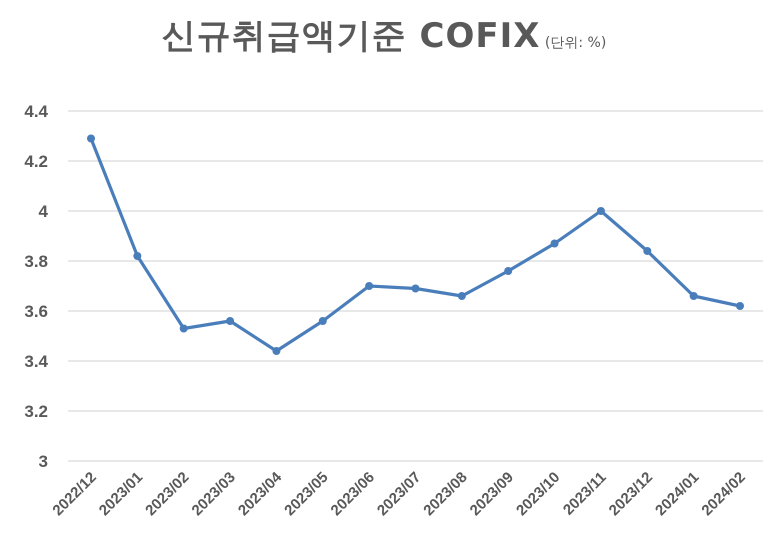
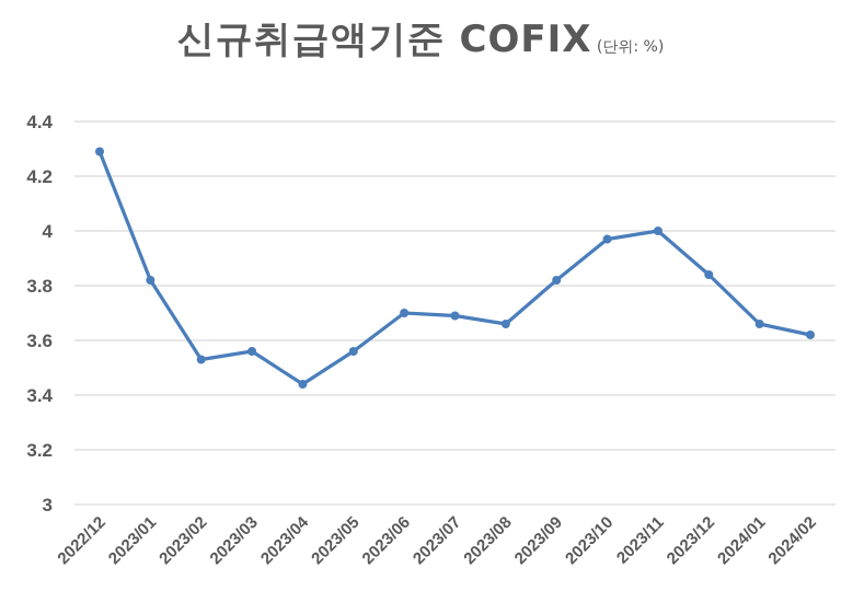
2023/09: 3.76 -> 3.82
2023/10: 3.87 -> 3.97
